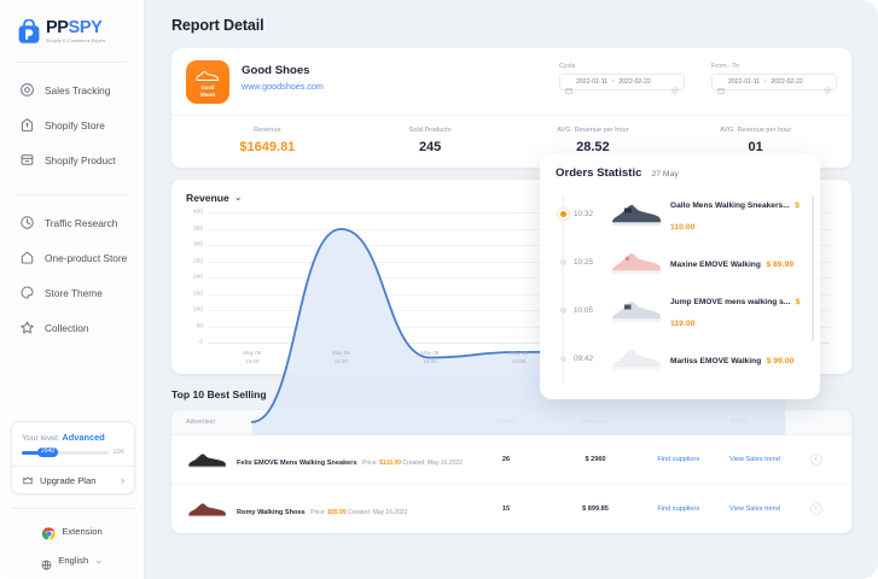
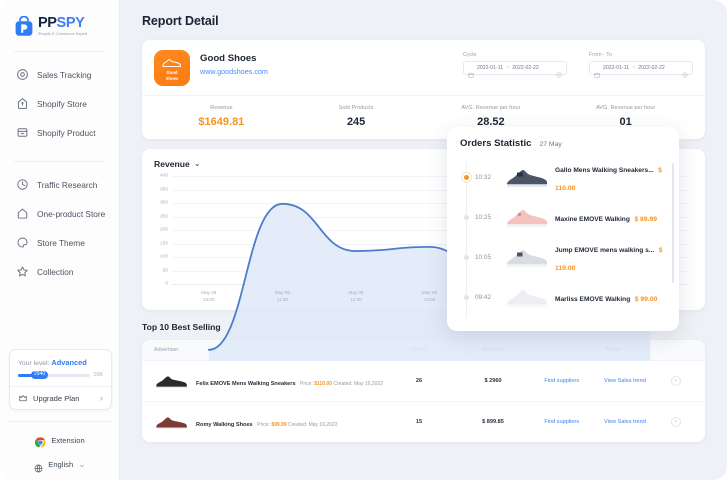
May 06 11:00: 370 -> 340
May 06 12:00: 140 -> 240
May 06 14:00: 150 -> 250
